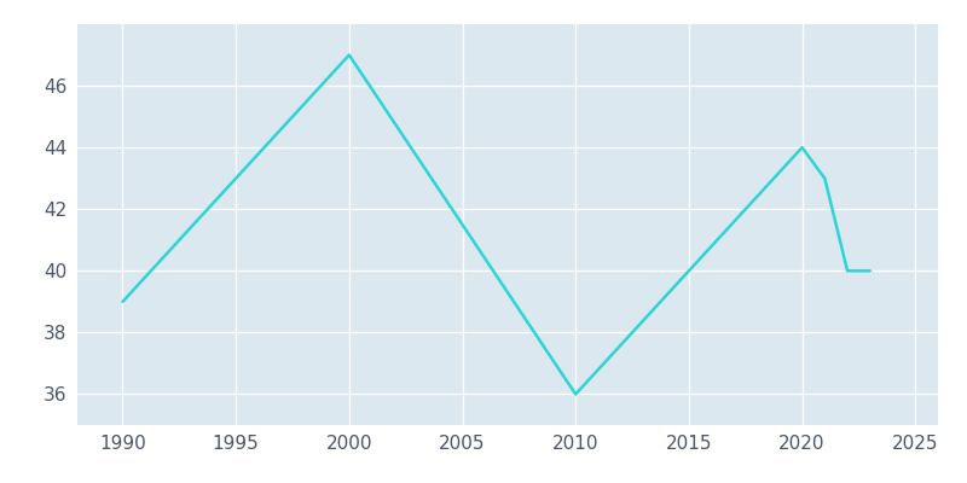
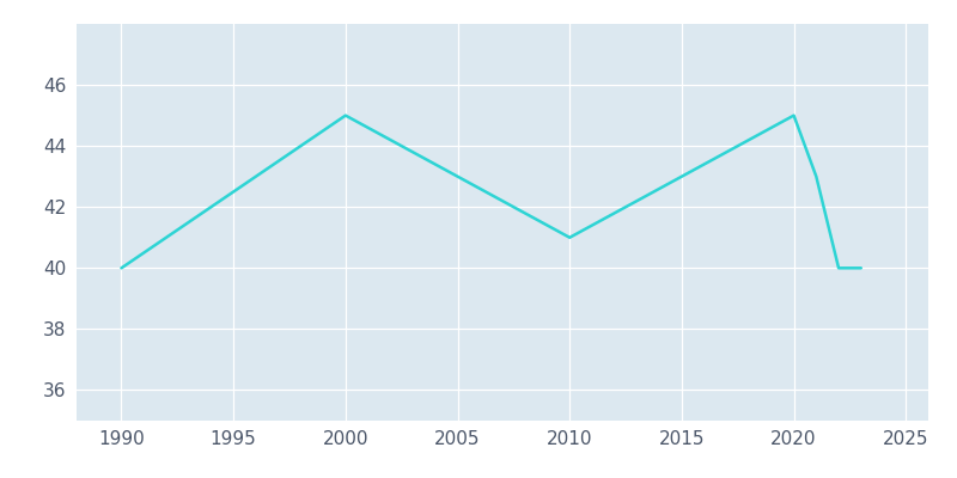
1990: 39 -> 40
2000: 47 -> 45
2010: 36 -> 41
2020: 44 -> 45
